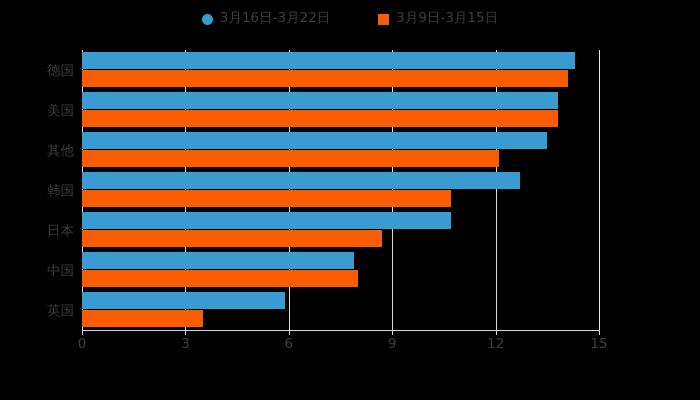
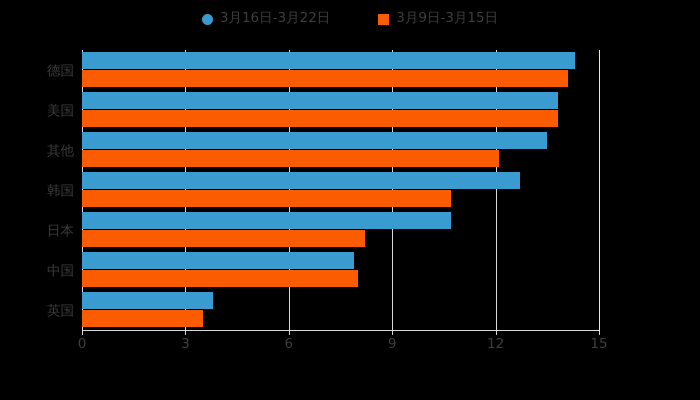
3月9日-3月15日/日本: 8.7 -> 8.2
3月16日-3月22日/英国: 5.9 -> 3.8
